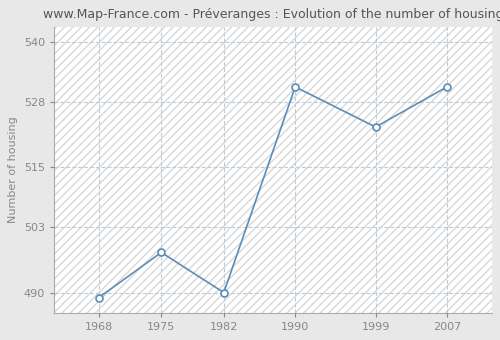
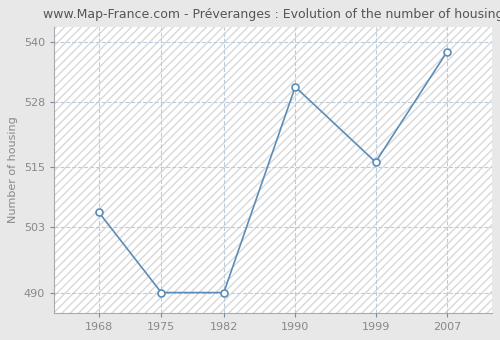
1968: 489 -> 506
1975: 498 -> 490
1999: 523 -> 516
2007: 531 -> 538
